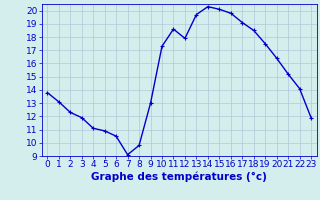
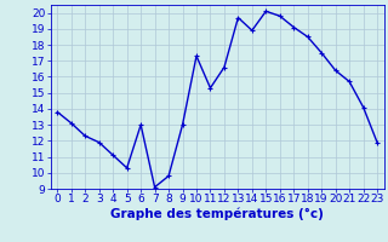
5: 10.9 -> 10.3
6: 10.5 -> 13.0
11: 18.6 -> 15.3
12: 17.9 -> 16.6
14: 20.3 -> 18.9
21: 15.2 -> 15.7
